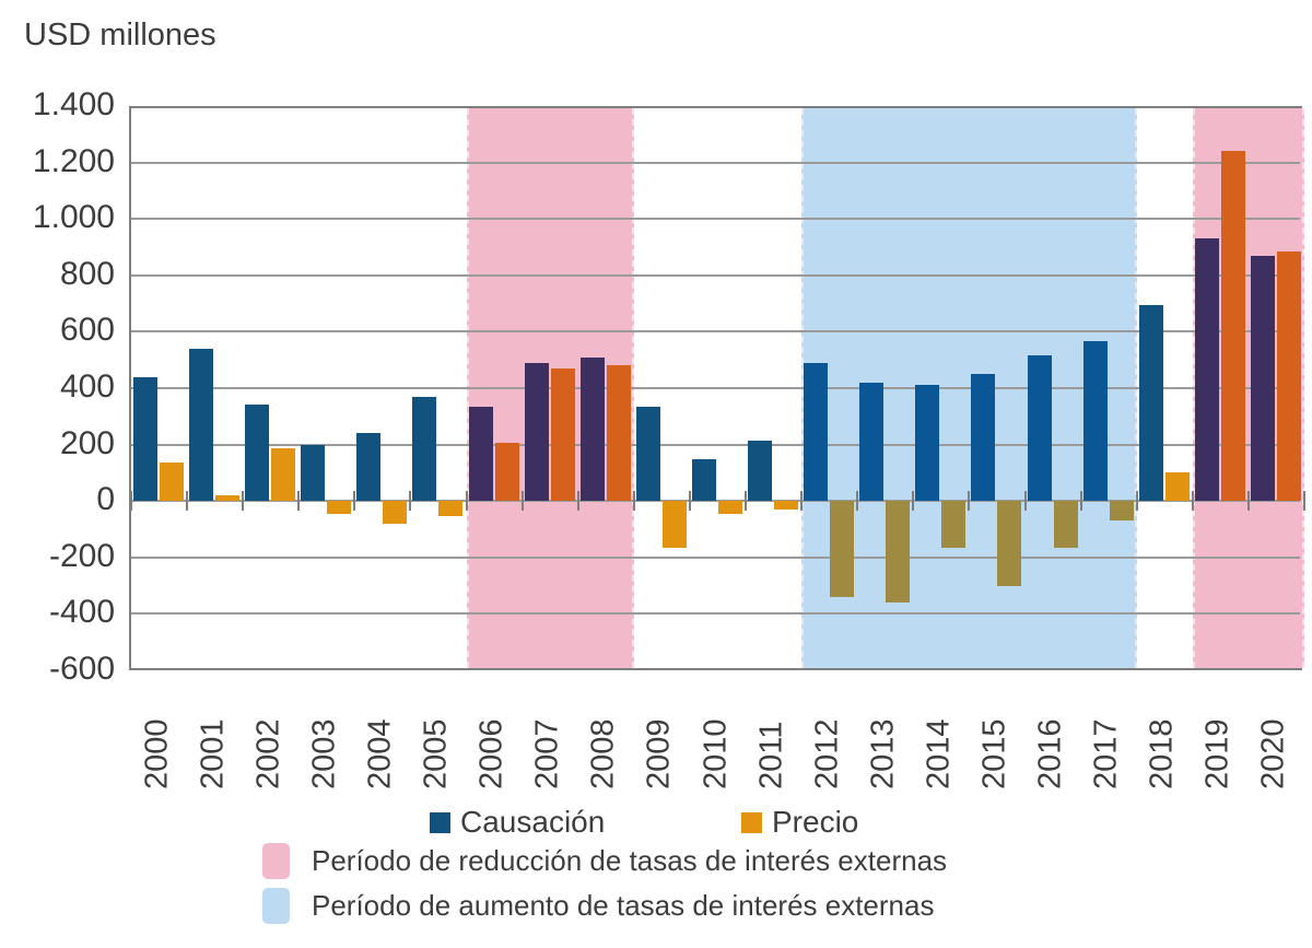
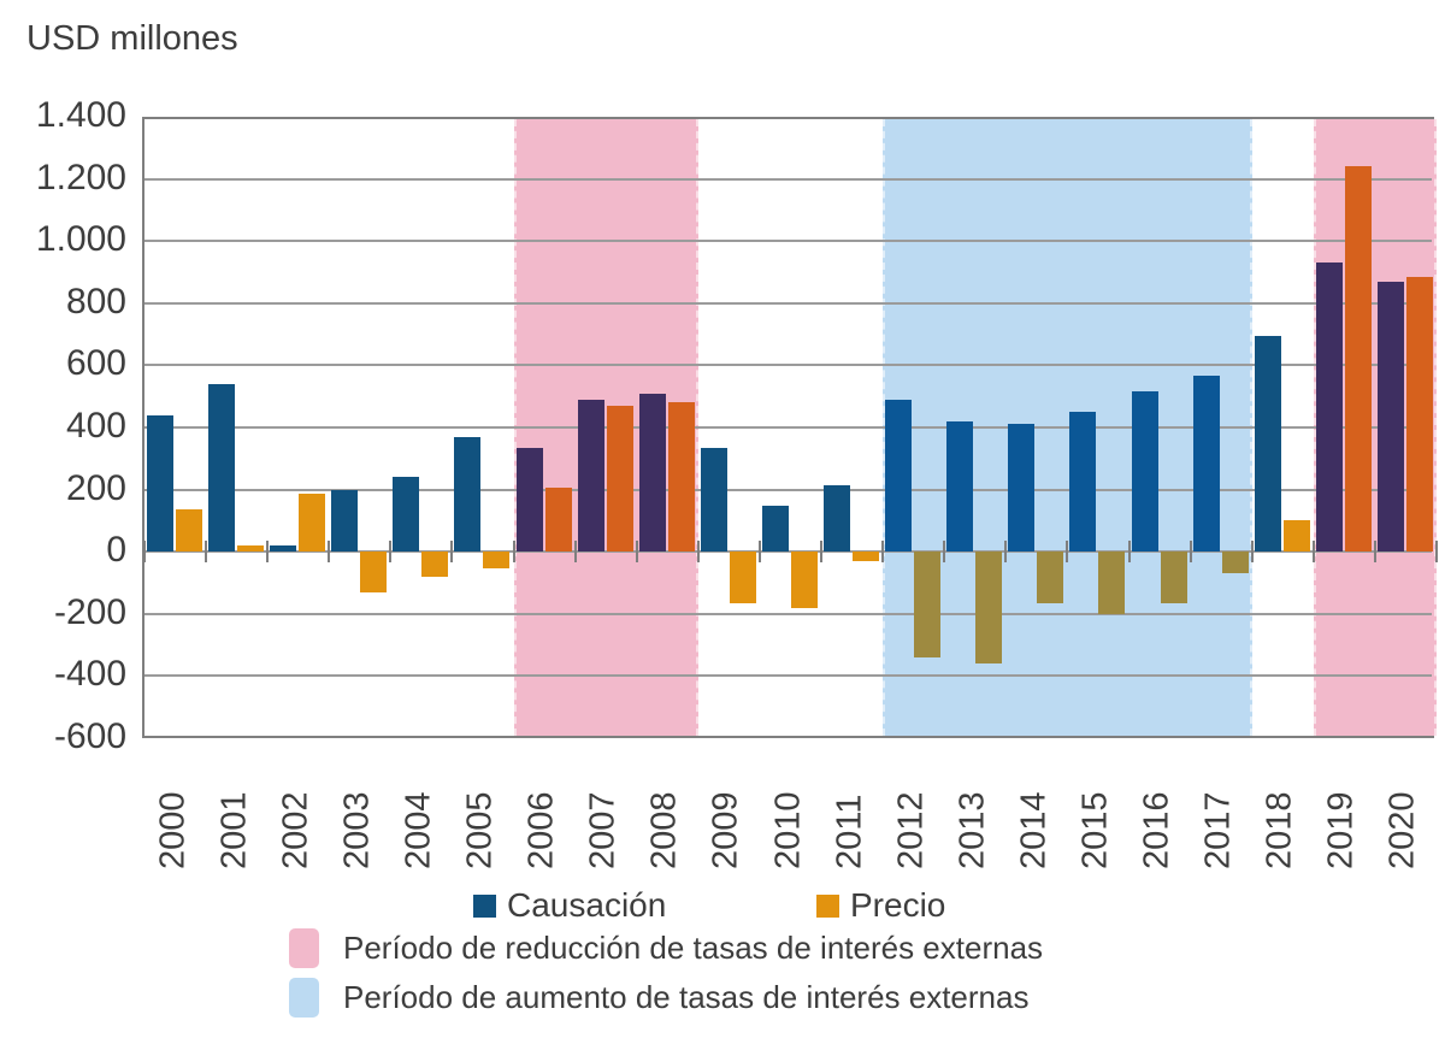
Causación/2002: 340 -> 20
Precio/2003: -40 -> -130
Precio/2010: -40 -> -180
Precio/2015: -300 -> -200
